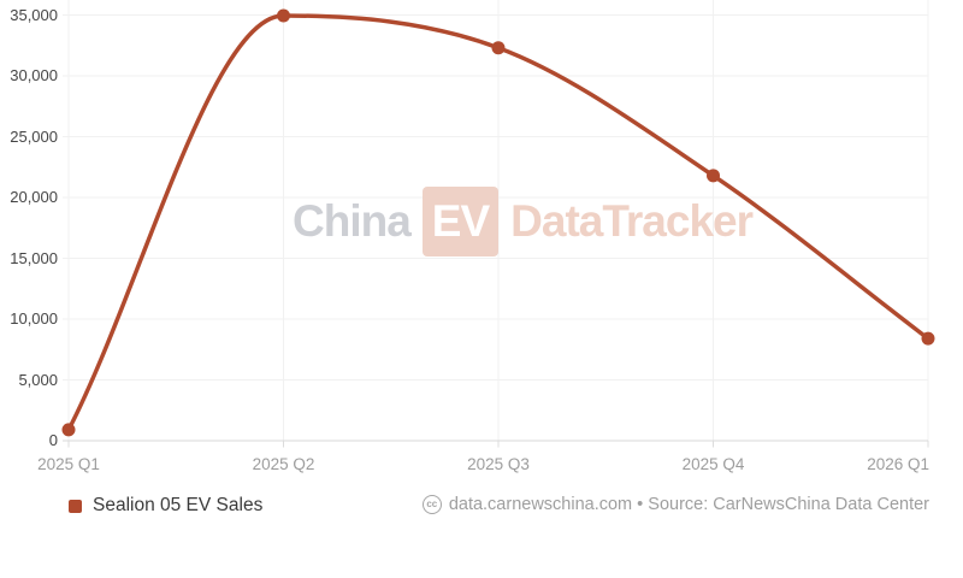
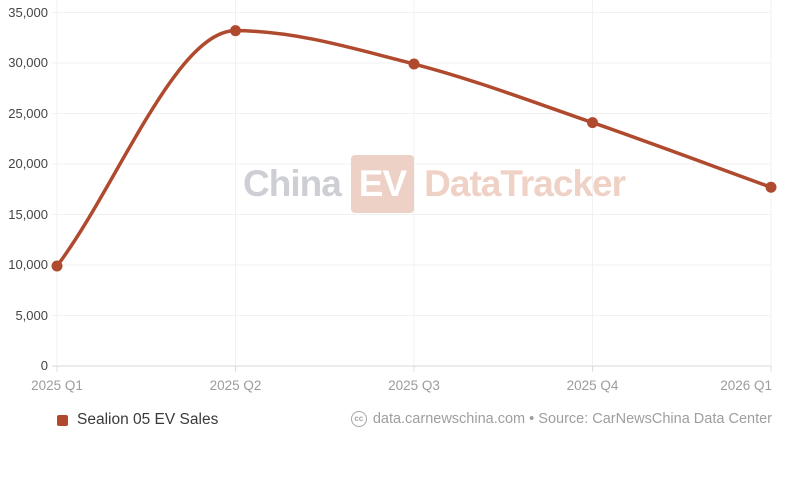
2025 Q1: 900 -> 9900
2025 Q2: 35000 -> 33200
2025 Q3: 32300 -> 29900
2025 Q4: 21800 -> 24100
2026 Q1: 8400 -> 17700
